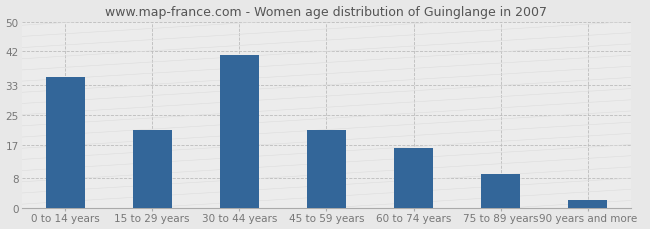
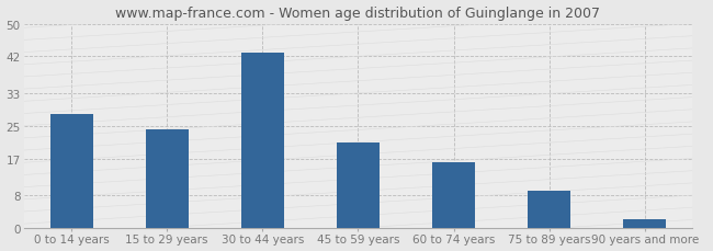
0 to 14 years: 35 -> 28
15 to 29 years: 21 -> 24
30 to 44 years: 41 -> 43
